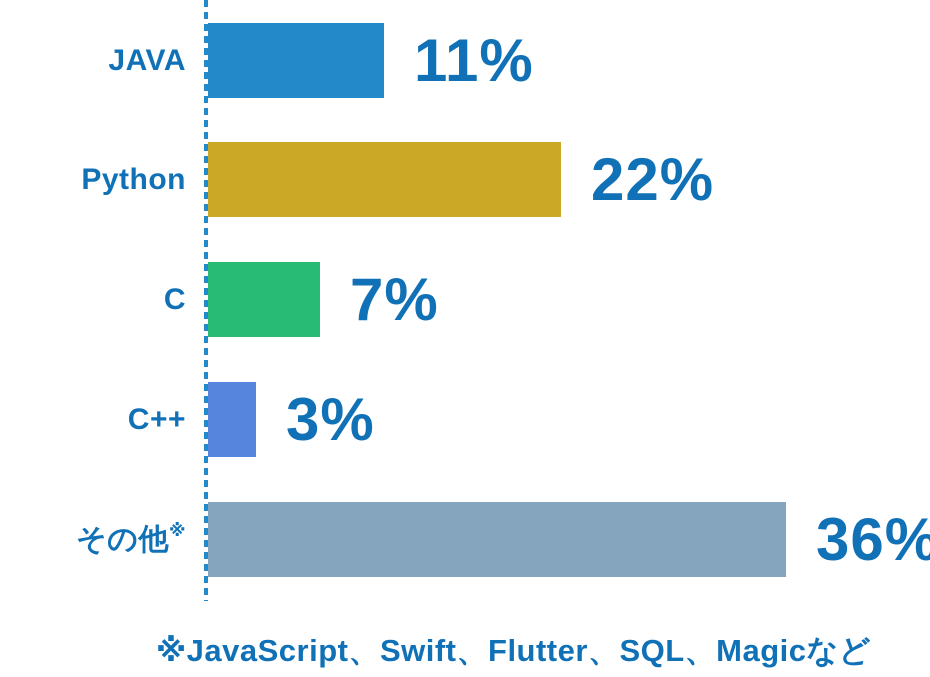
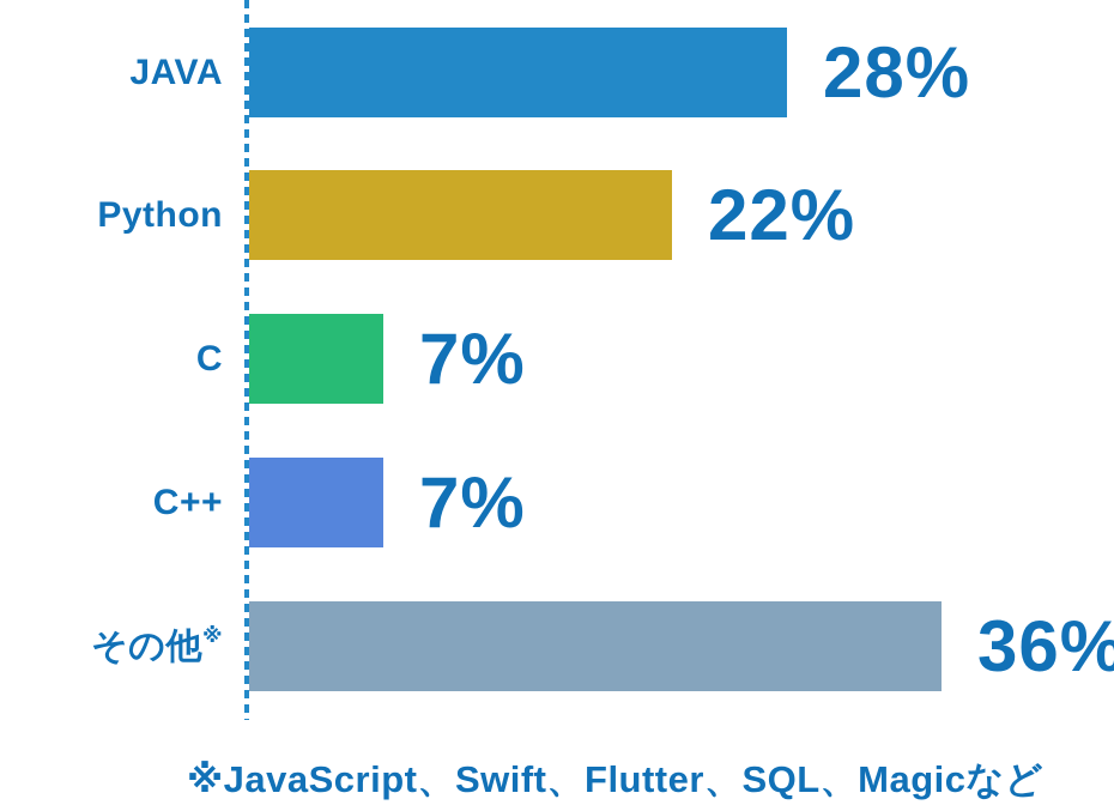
JAVA: 11% -> 28%
C++: 3% -> 7%
